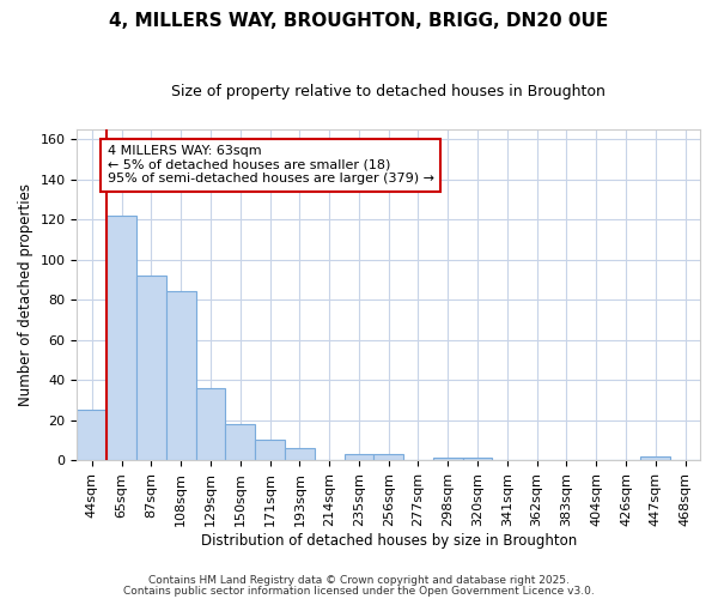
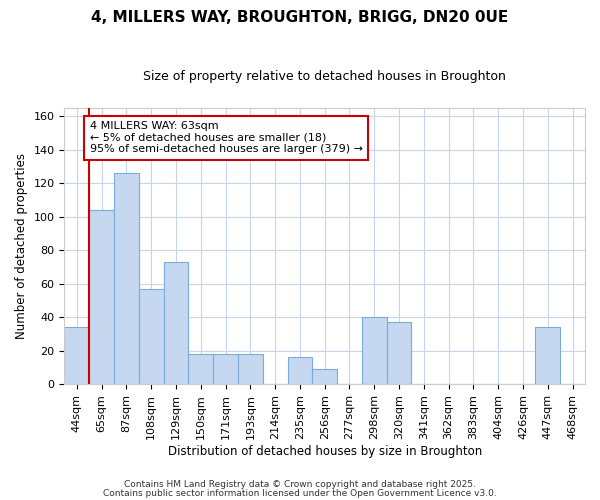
44sqm: 25 -> 34
65sqm: 122 -> 104
87sqm: 92 -> 126
108sqm: 84 -> 57
129sqm: 36 -> 73
171sqm: 10 -> 18
193sqm: 6 -> 18
235sqm: 3 -> 16
256sqm: 3 -> 9
298sqm: 1 -> 40
320sqm: 1 -> 37
447sqm: 2 -> 34
